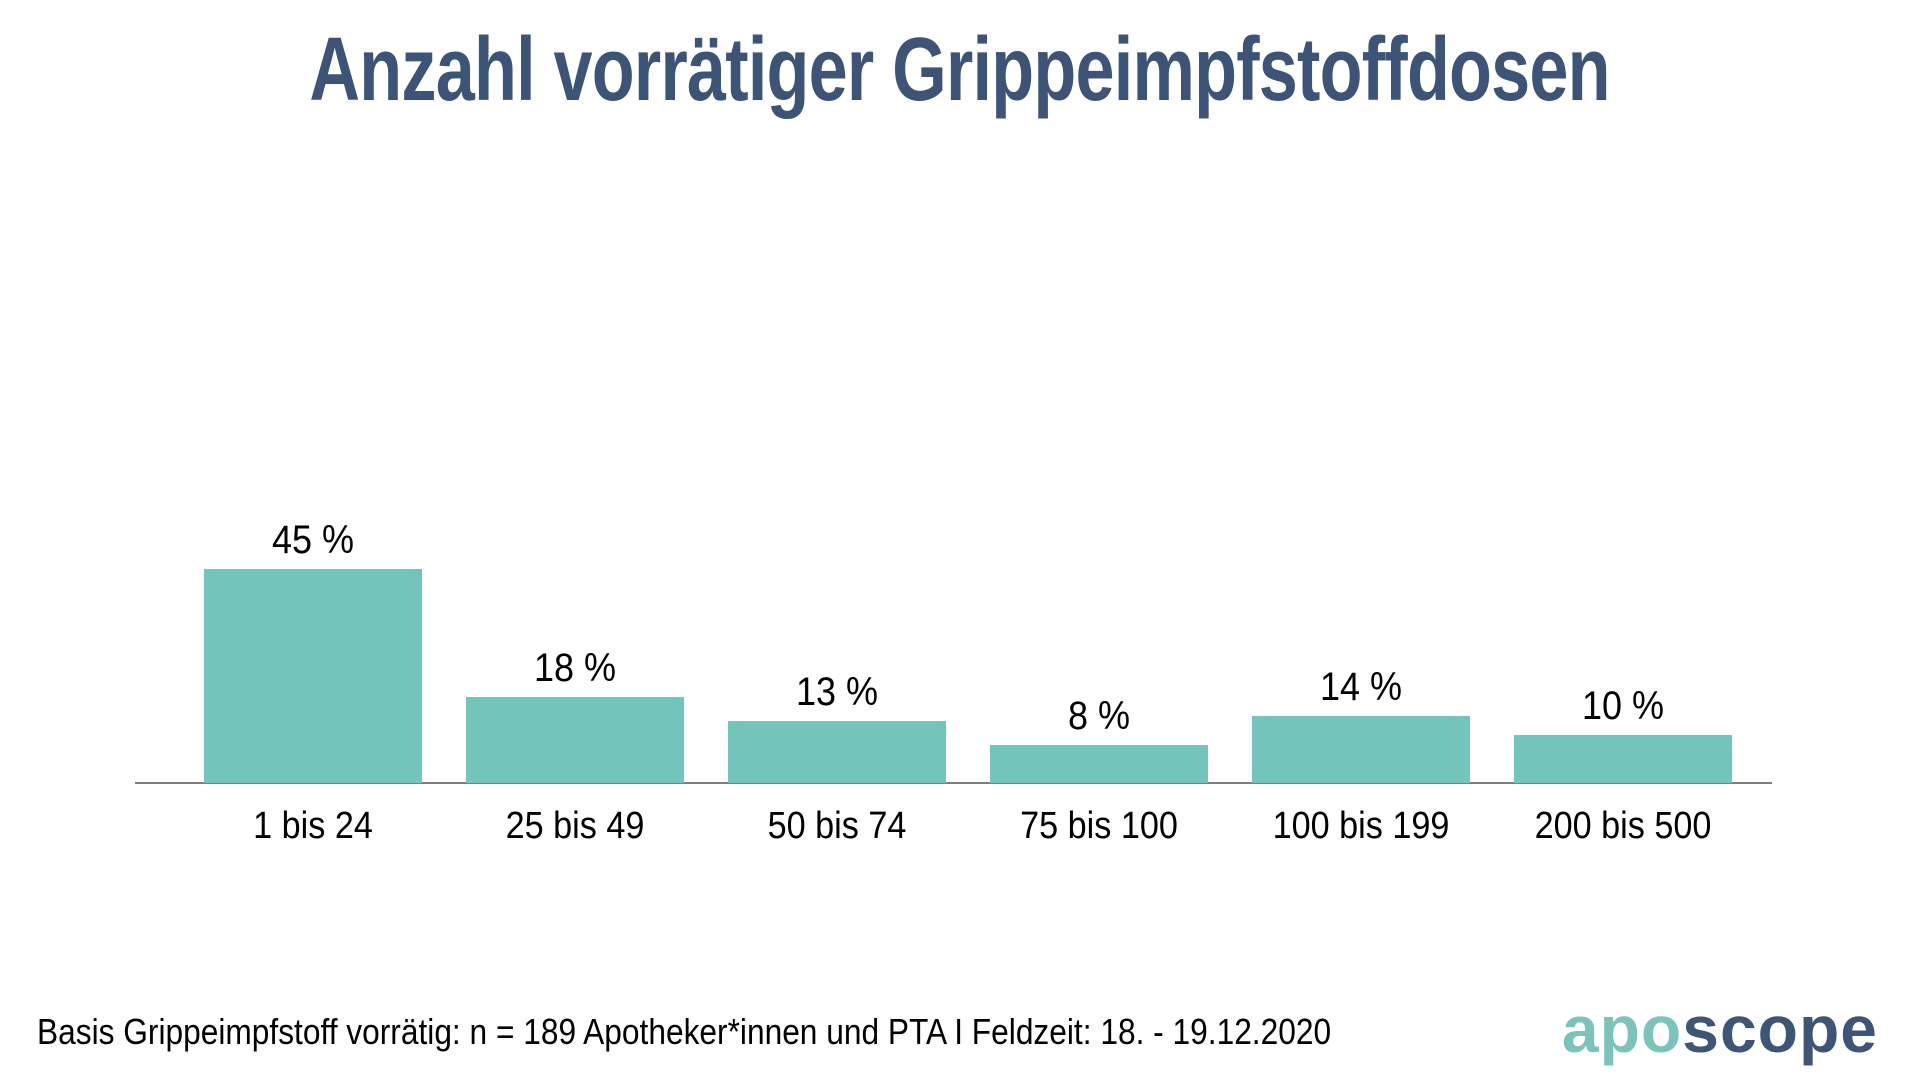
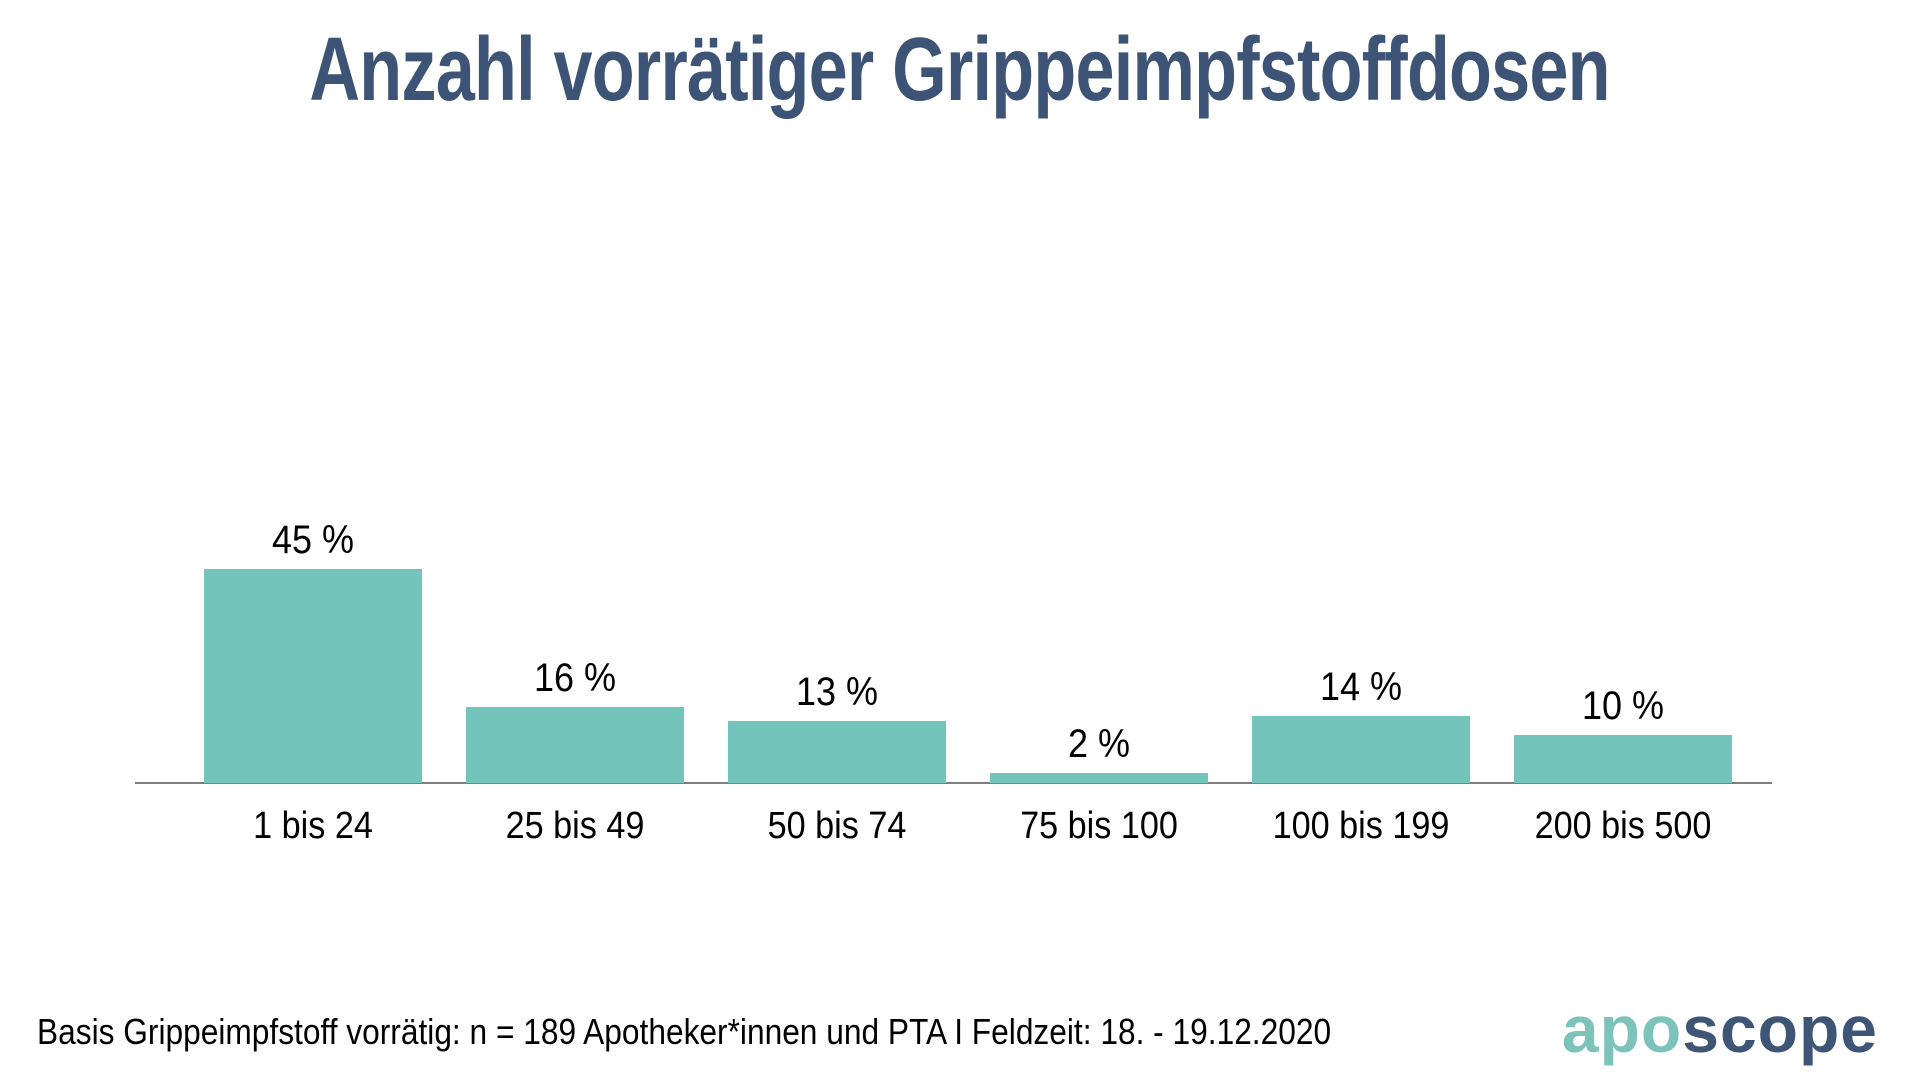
25 bis 49: 18 -> 16
75 bis 100: 8 -> 2
